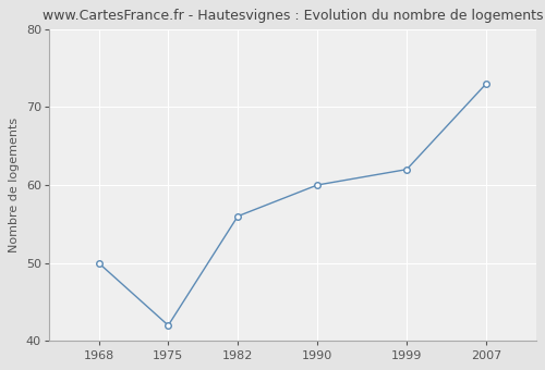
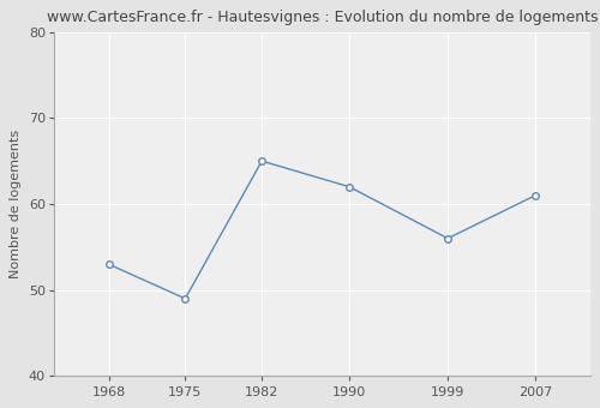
1968: 50 -> 53
1975: 42 -> 49
1982: 56 -> 65
1990: 60 -> 62
1999: 62 -> 56
2007: 73 -> 61
